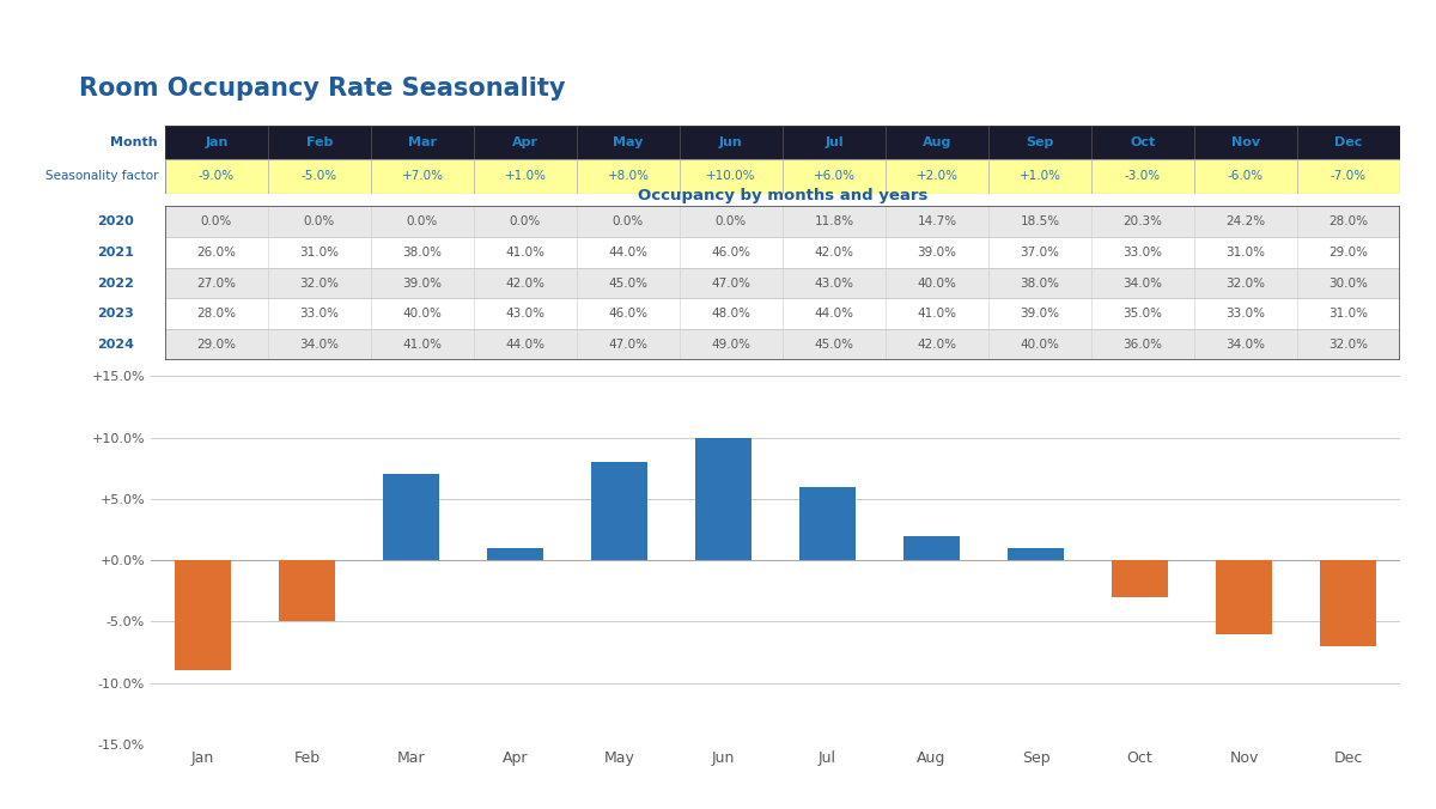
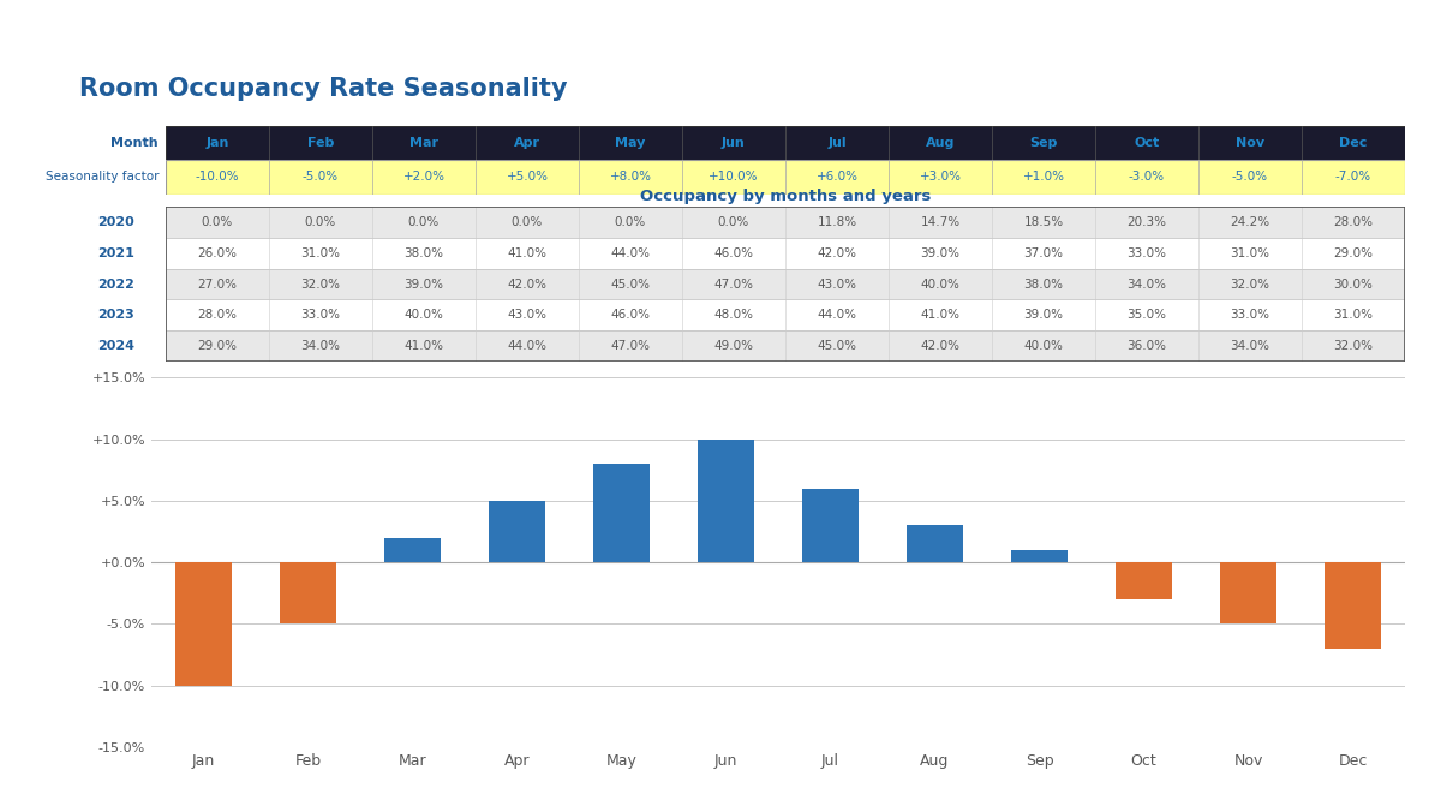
Jan: -9.0% -> -10.0%
Mar: +7.0% -> +2.0%
Apr: +1.0% -> +5.0%
Aug: +2.0% -> +3.0%
Nov: -6.0% -> -5.0%
